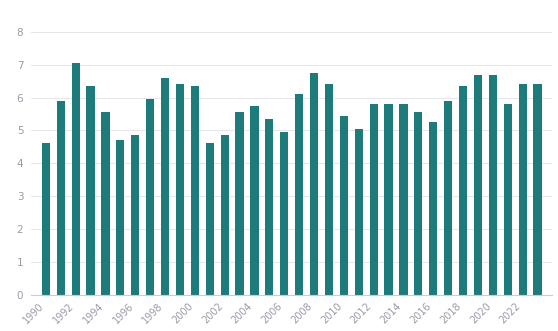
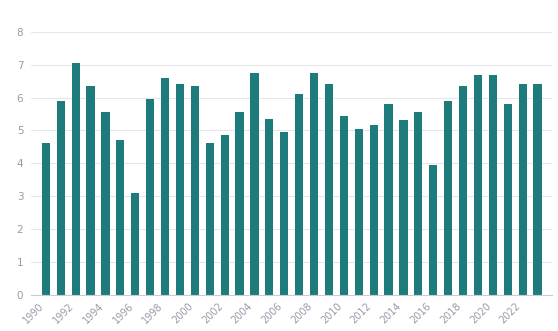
1996: 4.85 -> 3.10
2004: 5.75 -> 6.75
2012: 5.80 -> 5.15
2014: 5.80 -> 5.30
2016: 5.25 -> 3.95
